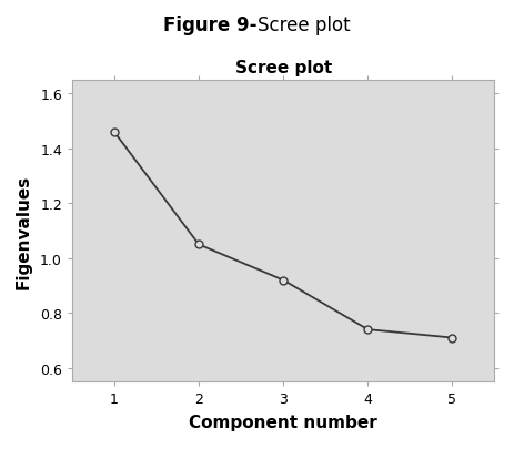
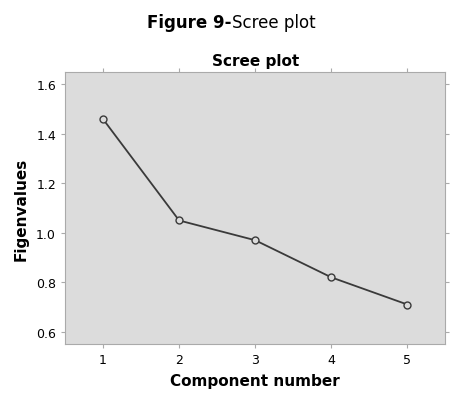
3: 0.92 -> 0.97
4: 0.74 -> 0.82
